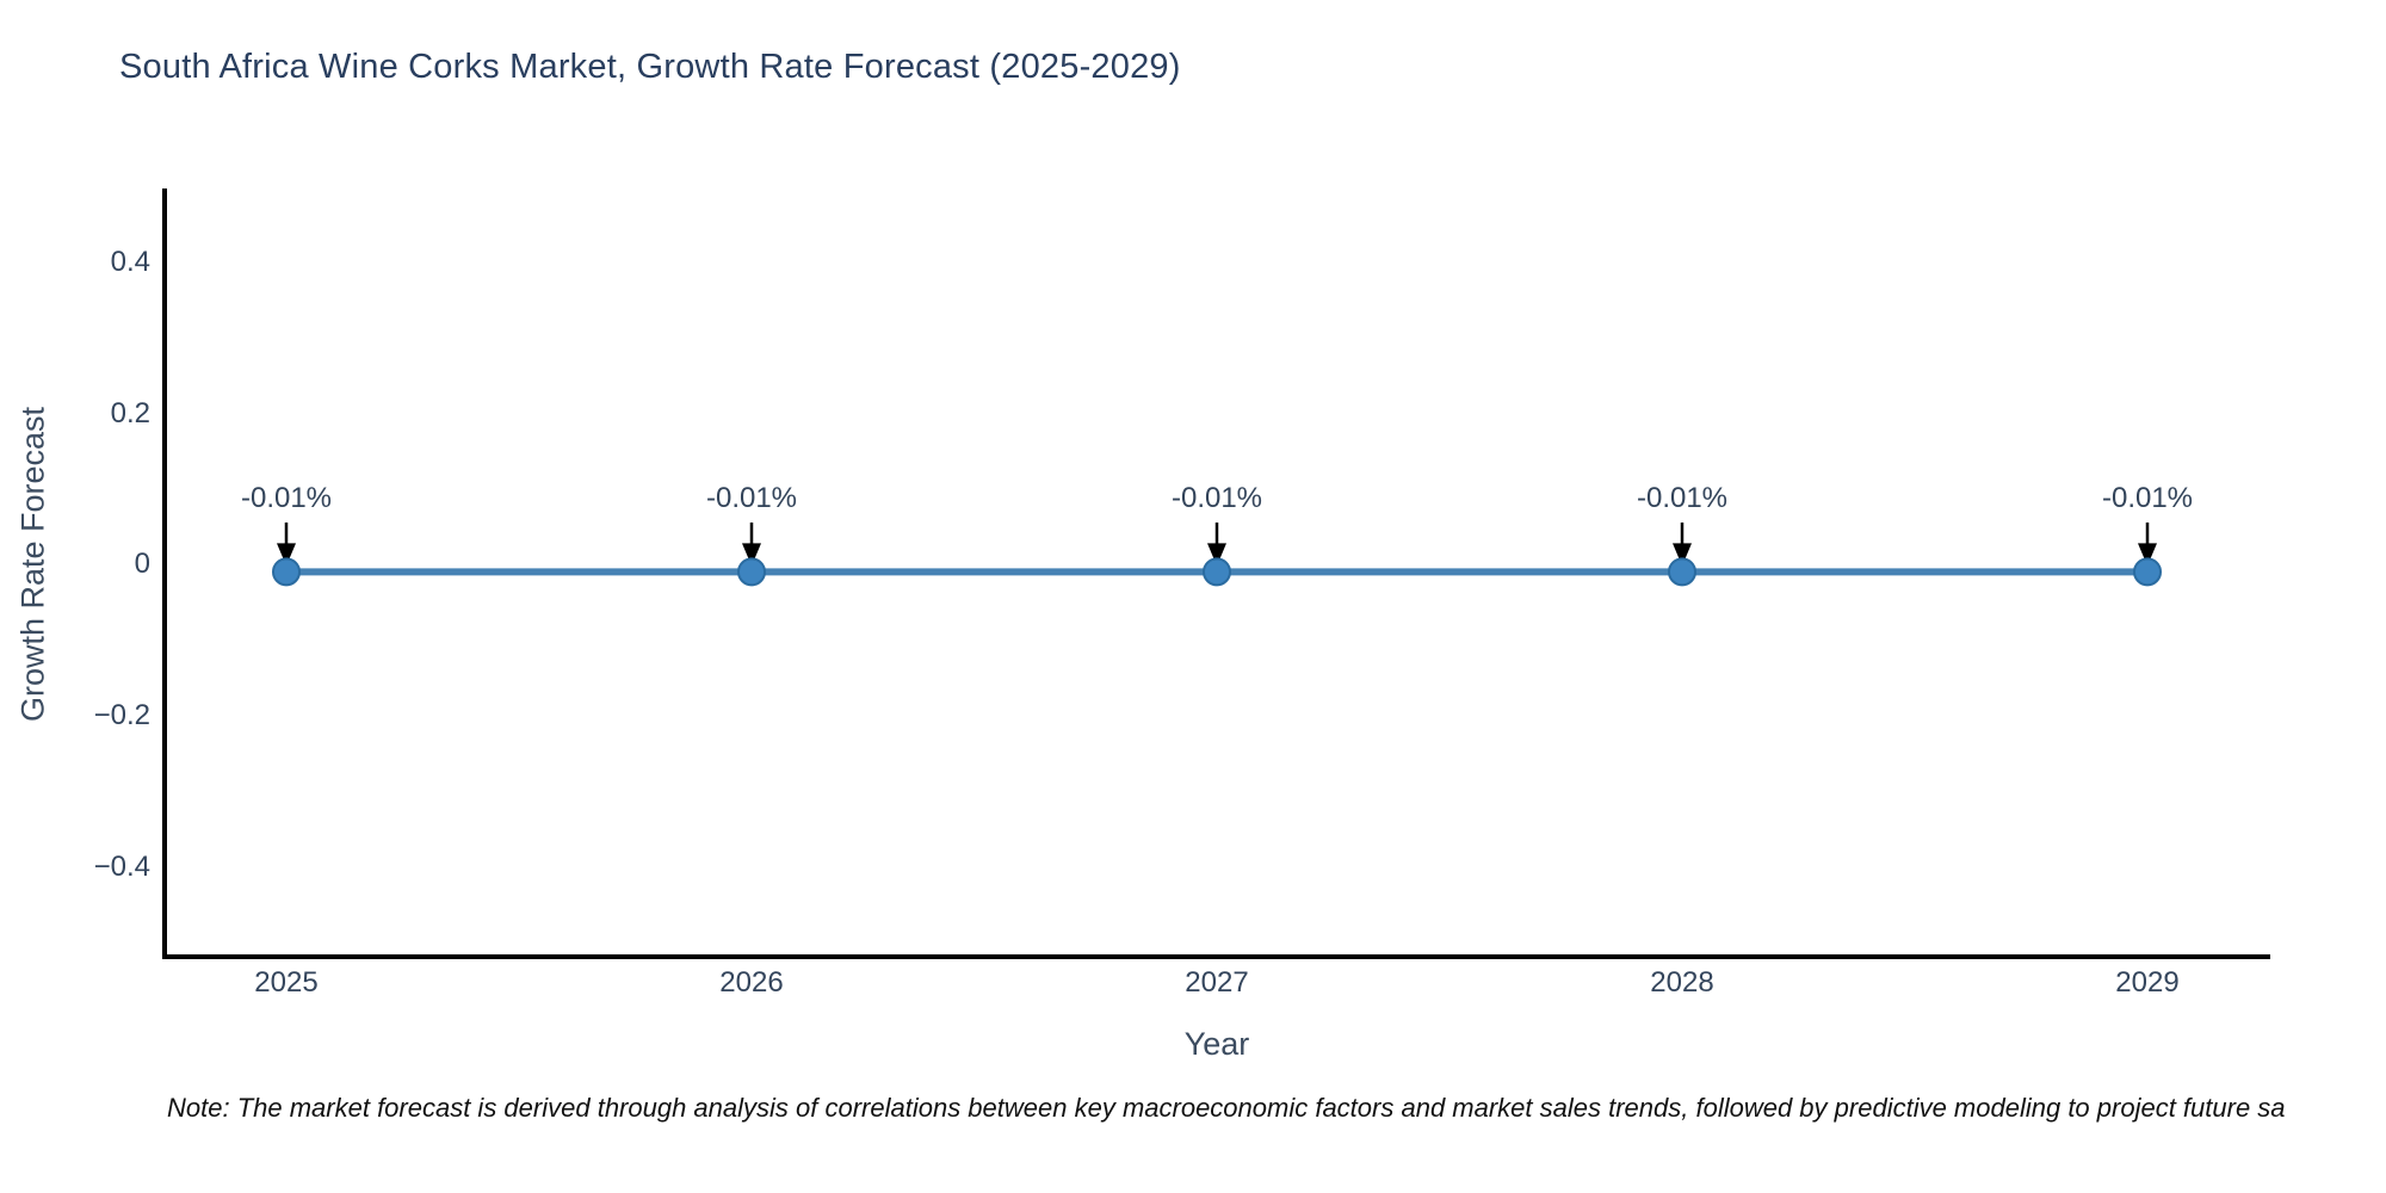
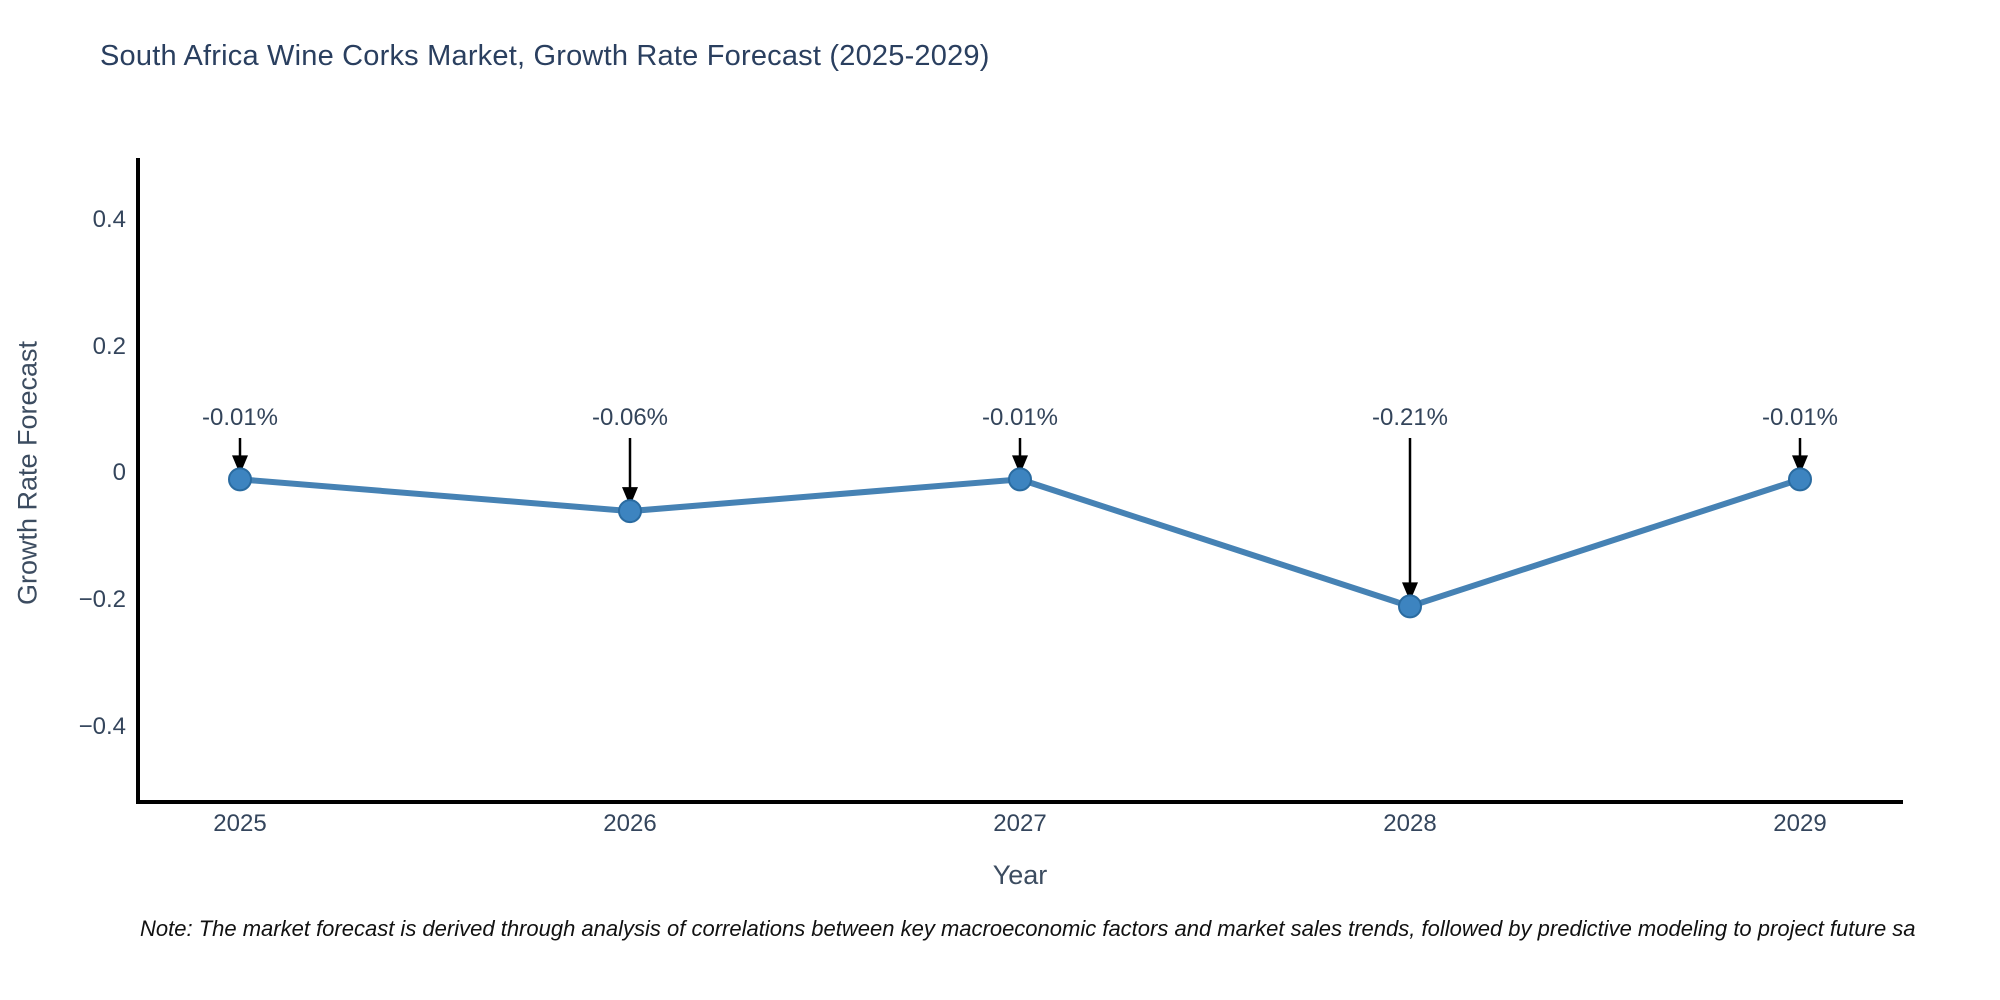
2026: -0.01% -> -0.06%
2028: -0.01% -> -0.21%
